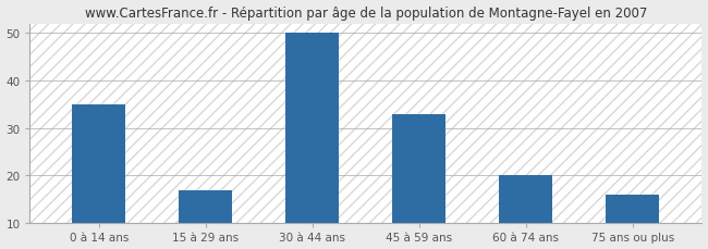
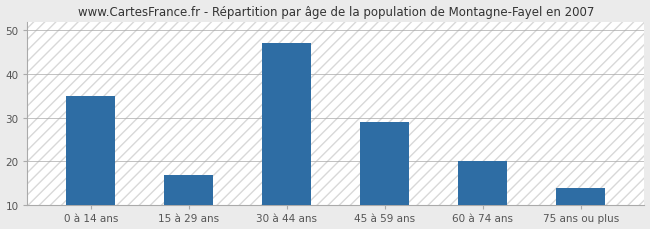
30 à 44 ans: 50 -> 47
45 à 59 ans: 33 -> 29
75 ans ou plus: 16 -> 14
